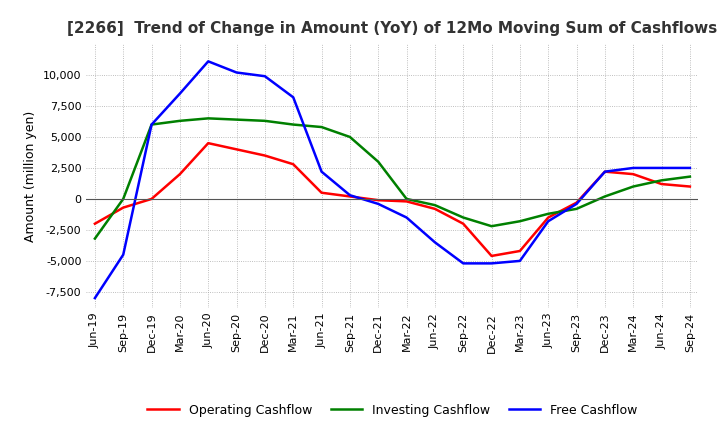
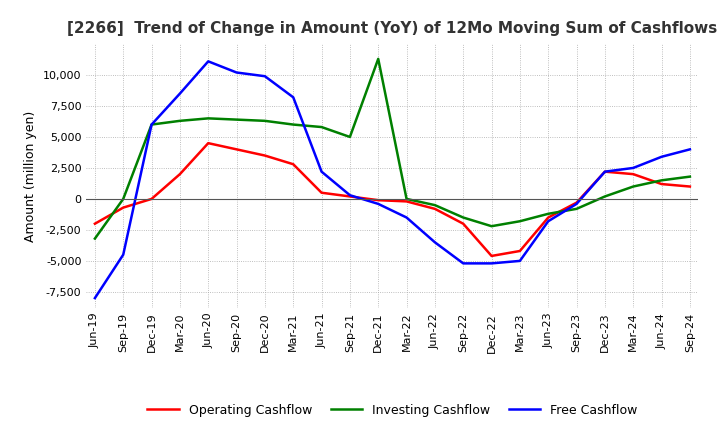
Investing Cashflow/Dec-21: 3,000 -> 11,300
Free Cashflow/Jun-24: 2,500 -> 3,400
Free Cashflow/Sep-24: 2,500 -> 4,000
